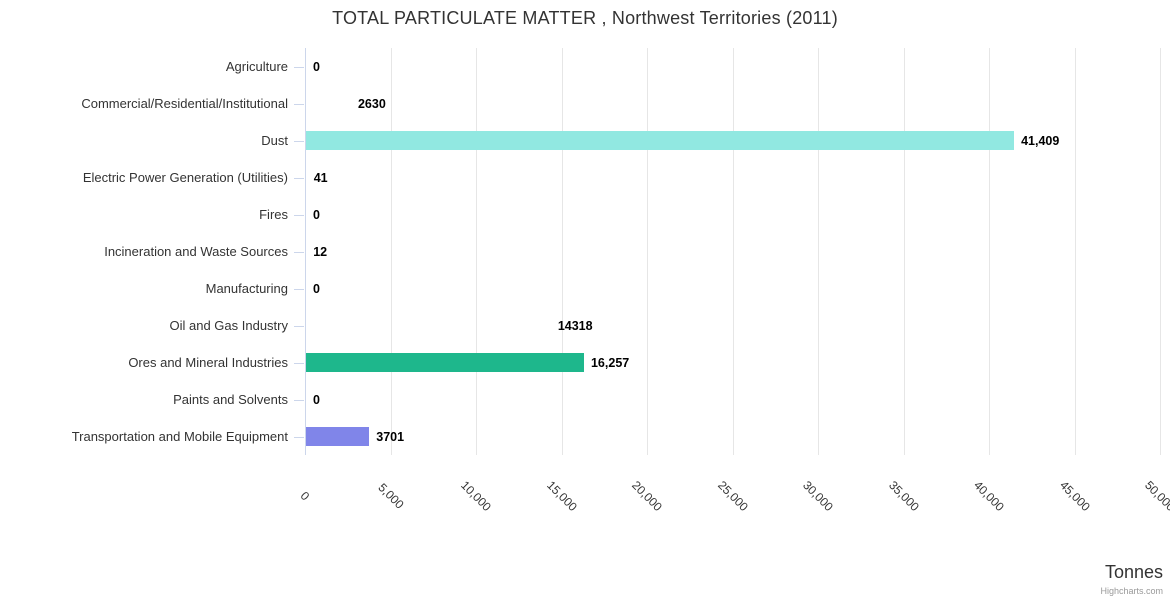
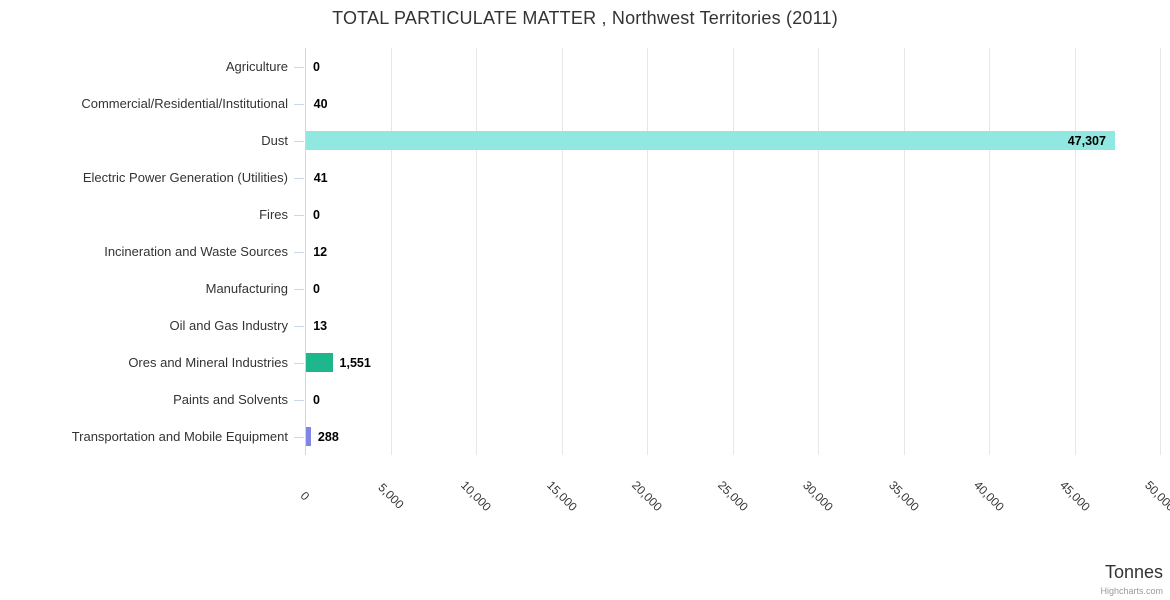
Commercial/Residential/Institutional: 2630 -> 40
Dust: 41,409 -> 47,307
Oil and Gas Industry: 14318 -> 13
Ores and Mineral Industries: 16,257 -> 1,551
Transportation and Mobile Equipment: 3701 -> 288
